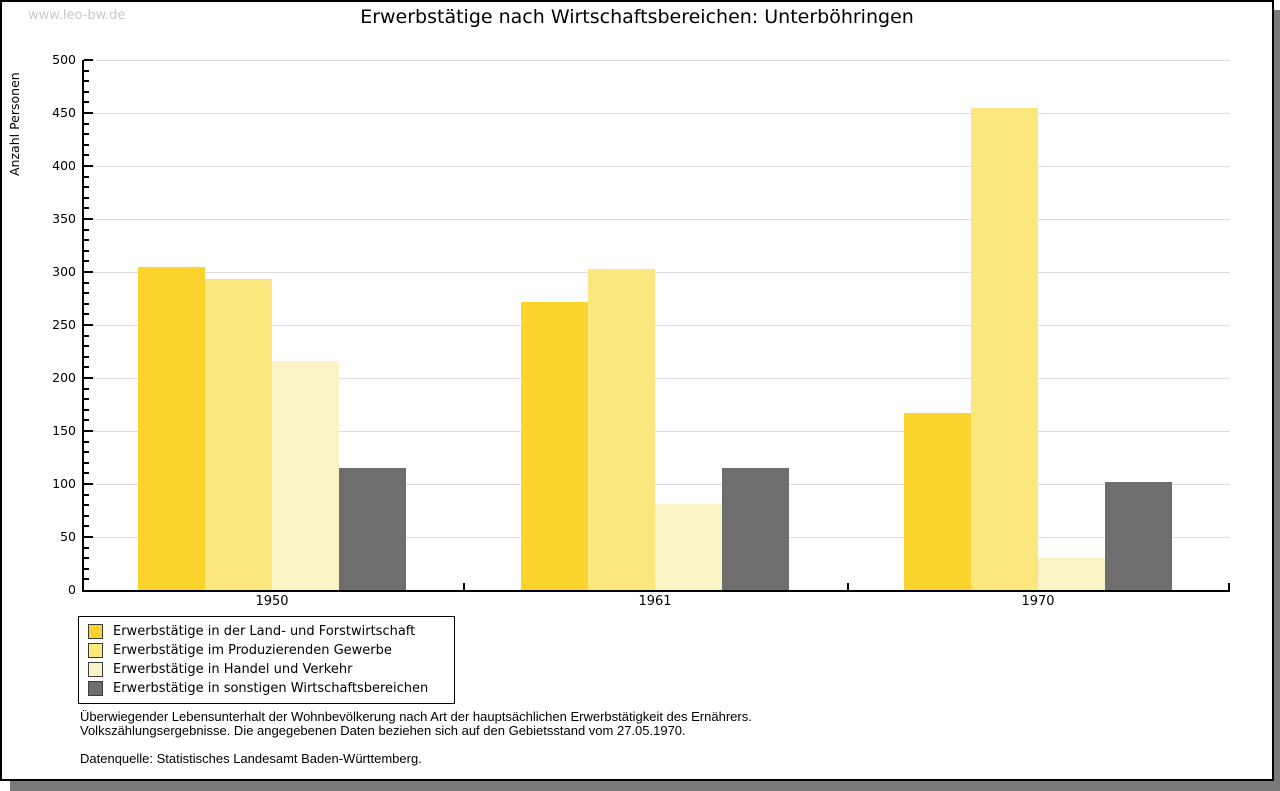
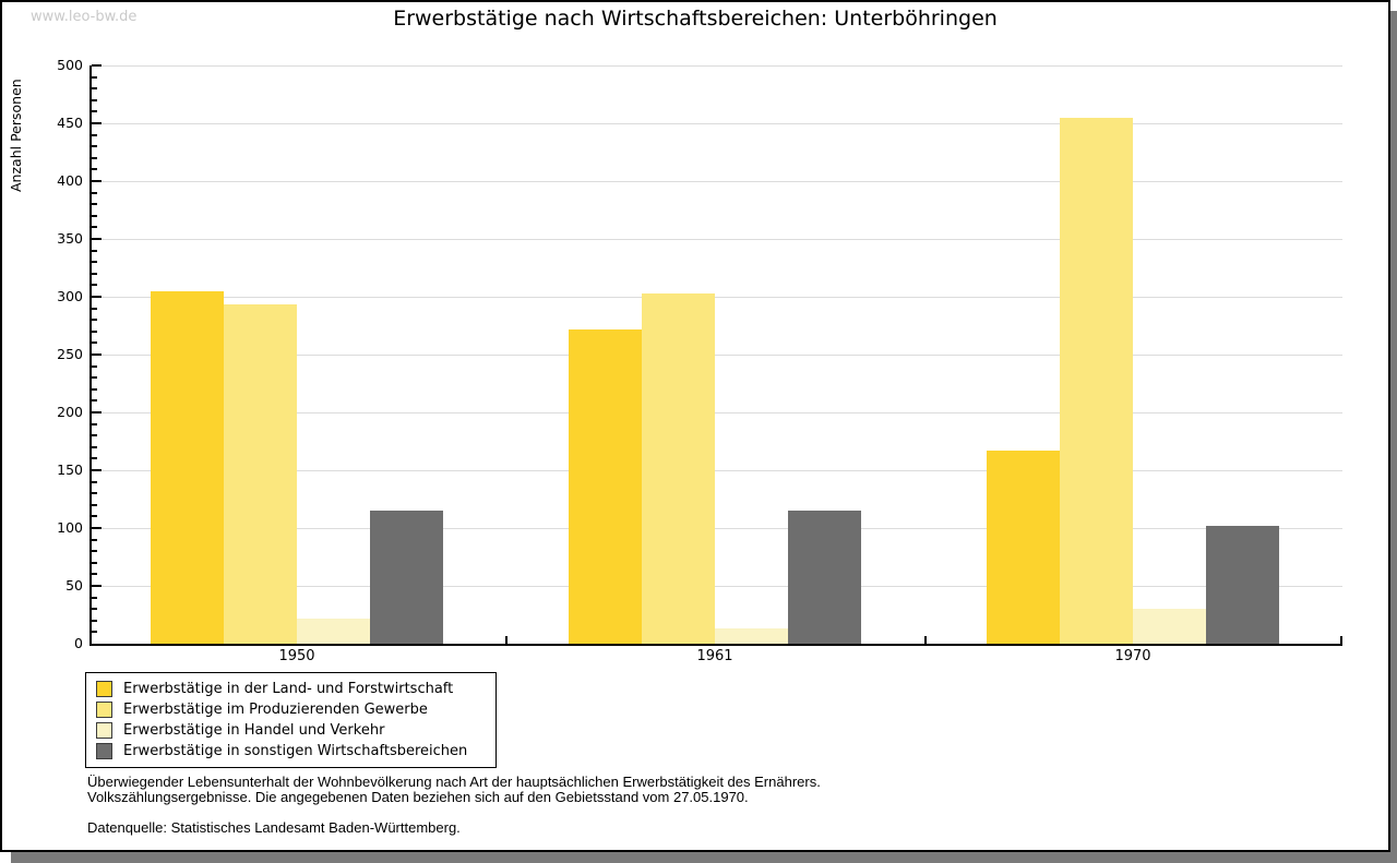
Erwerbstätige in Handel und Verkehr/1950: 216 -> 22
Erwerbstätige in Handel und Verkehr/1961: 81 -> 13
